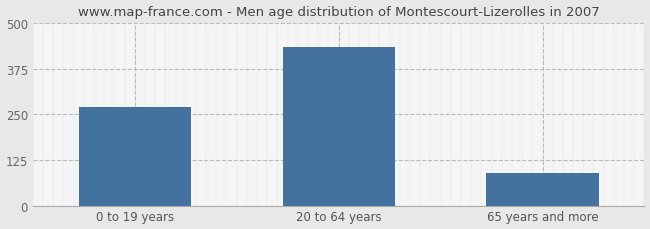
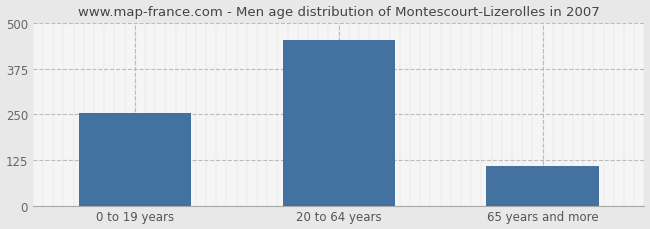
0 to 19 years: 270 -> 254
20 to 64 years: 435 -> 453
65 years and more: 90 -> 108
